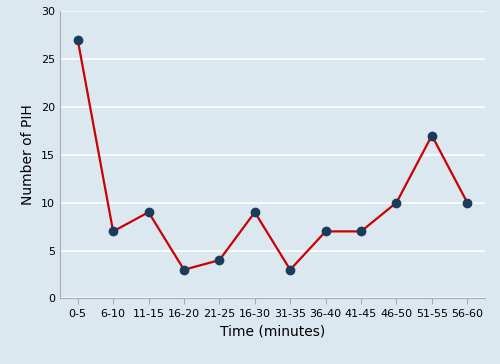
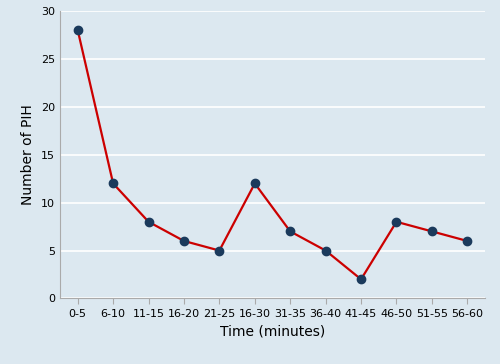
0-5: 27 -> 28
6-10: 7 -> 12
11-15: 9 -> 8
16-20: 3 -> 6
21-25: 4 -> 5
16-30: 9 -> 12
31-35: 3 -> 7
36-40: 7 -> 5
41-45: 7 -> 2
46-50: 10 -> 8
51-55: 17 -> 7
56-60: 10 -> 6
